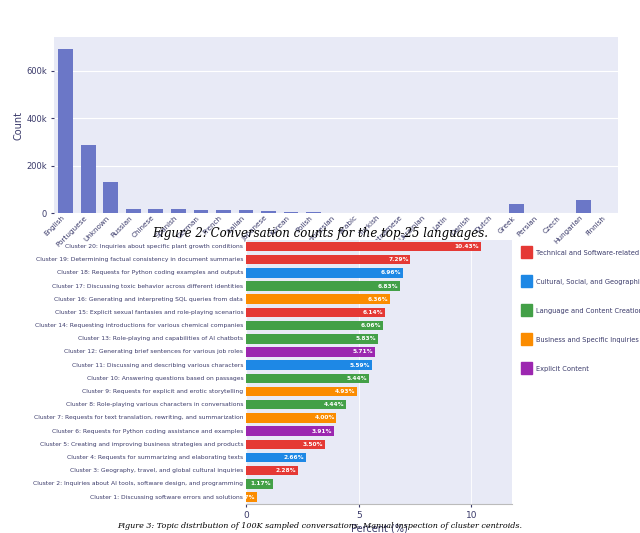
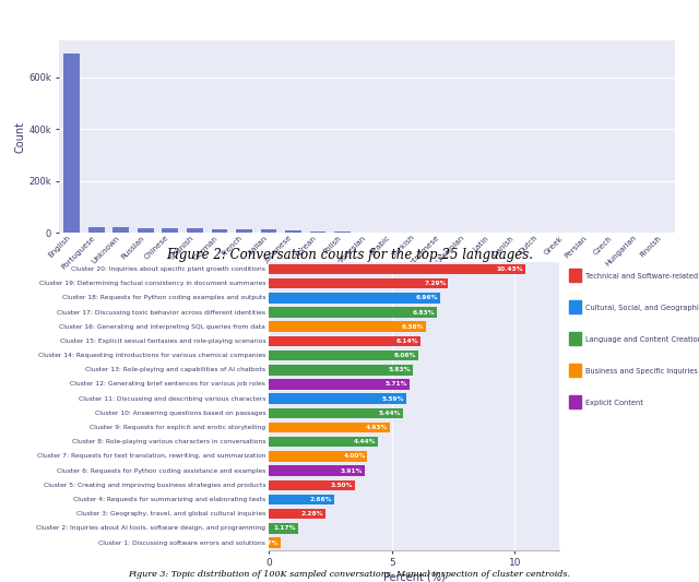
Portuguese: 285k -> 22k
Unknown: 130k -> 20k
Greek: 40k -> 1k
Hungarian: 55k -> 1k
